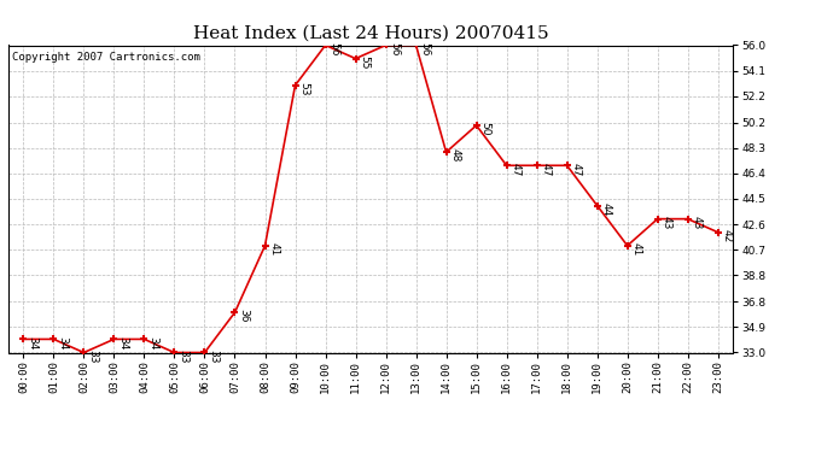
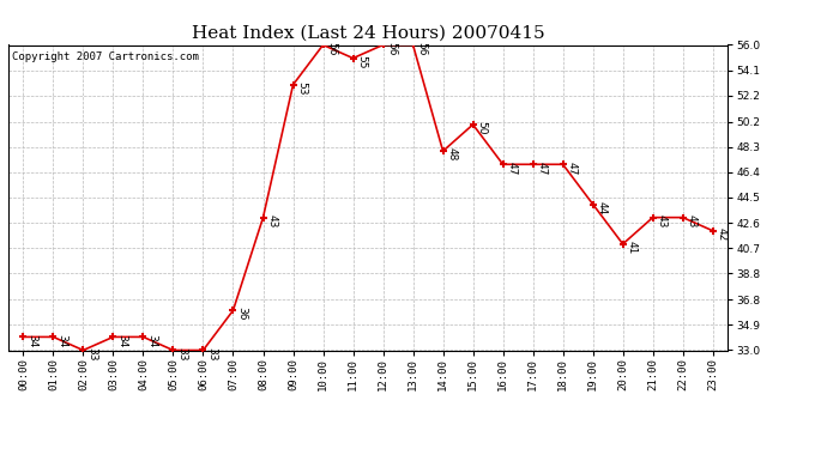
08:00: 41 -> 43
